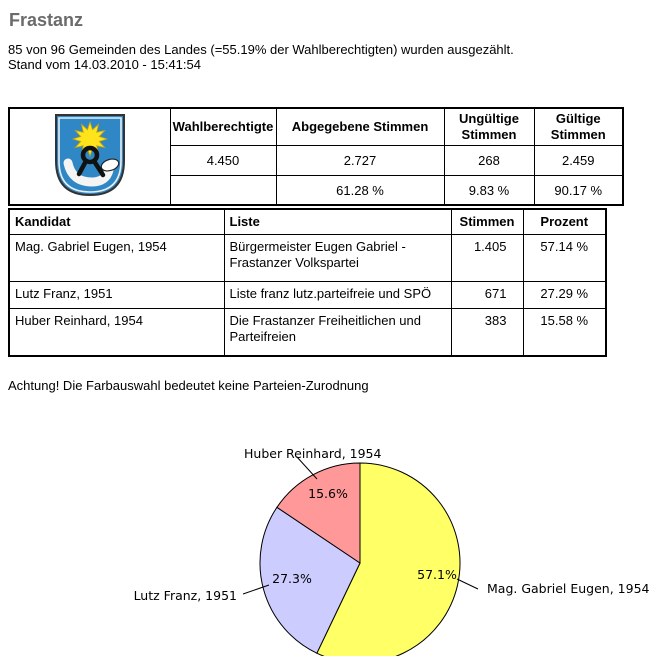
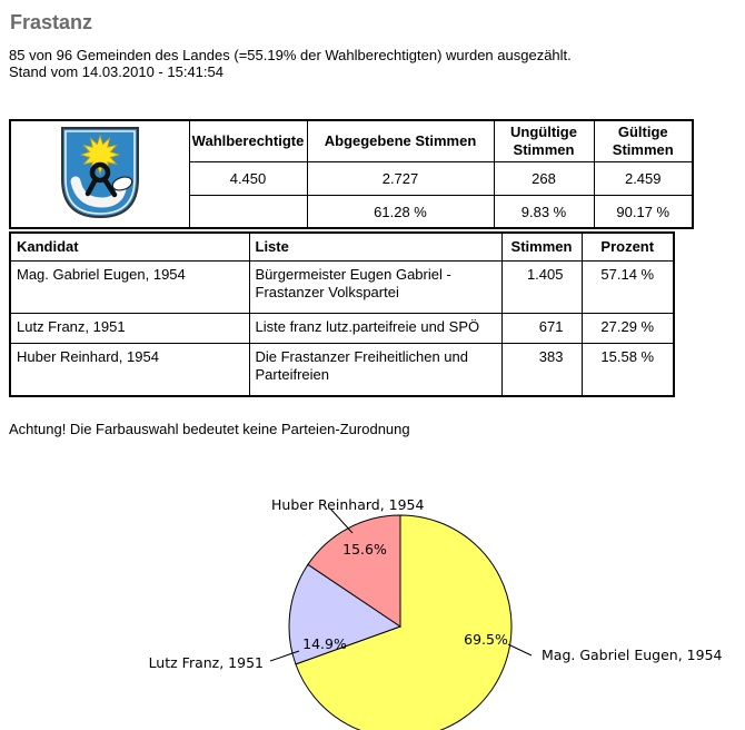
Mag. Gabriel Eugen, 1954: 57.1% -> 69.5%
Lutz Franz, 1951: 27.3% -> 14.9%
